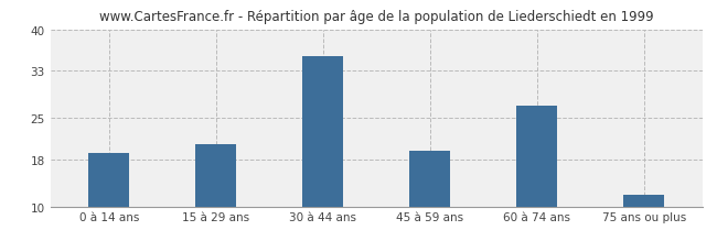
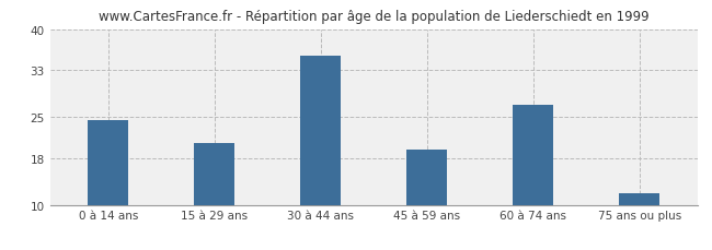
0 à 14 ans: 19.0 -> 24.4
